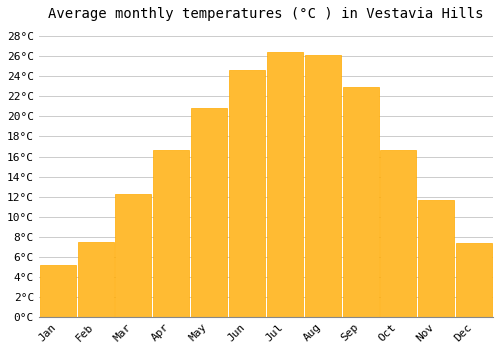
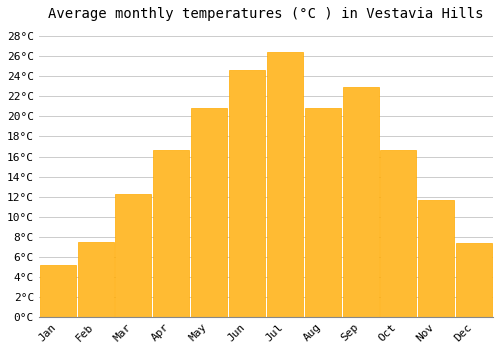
Aug: 26.1°C -> 20.8°C
